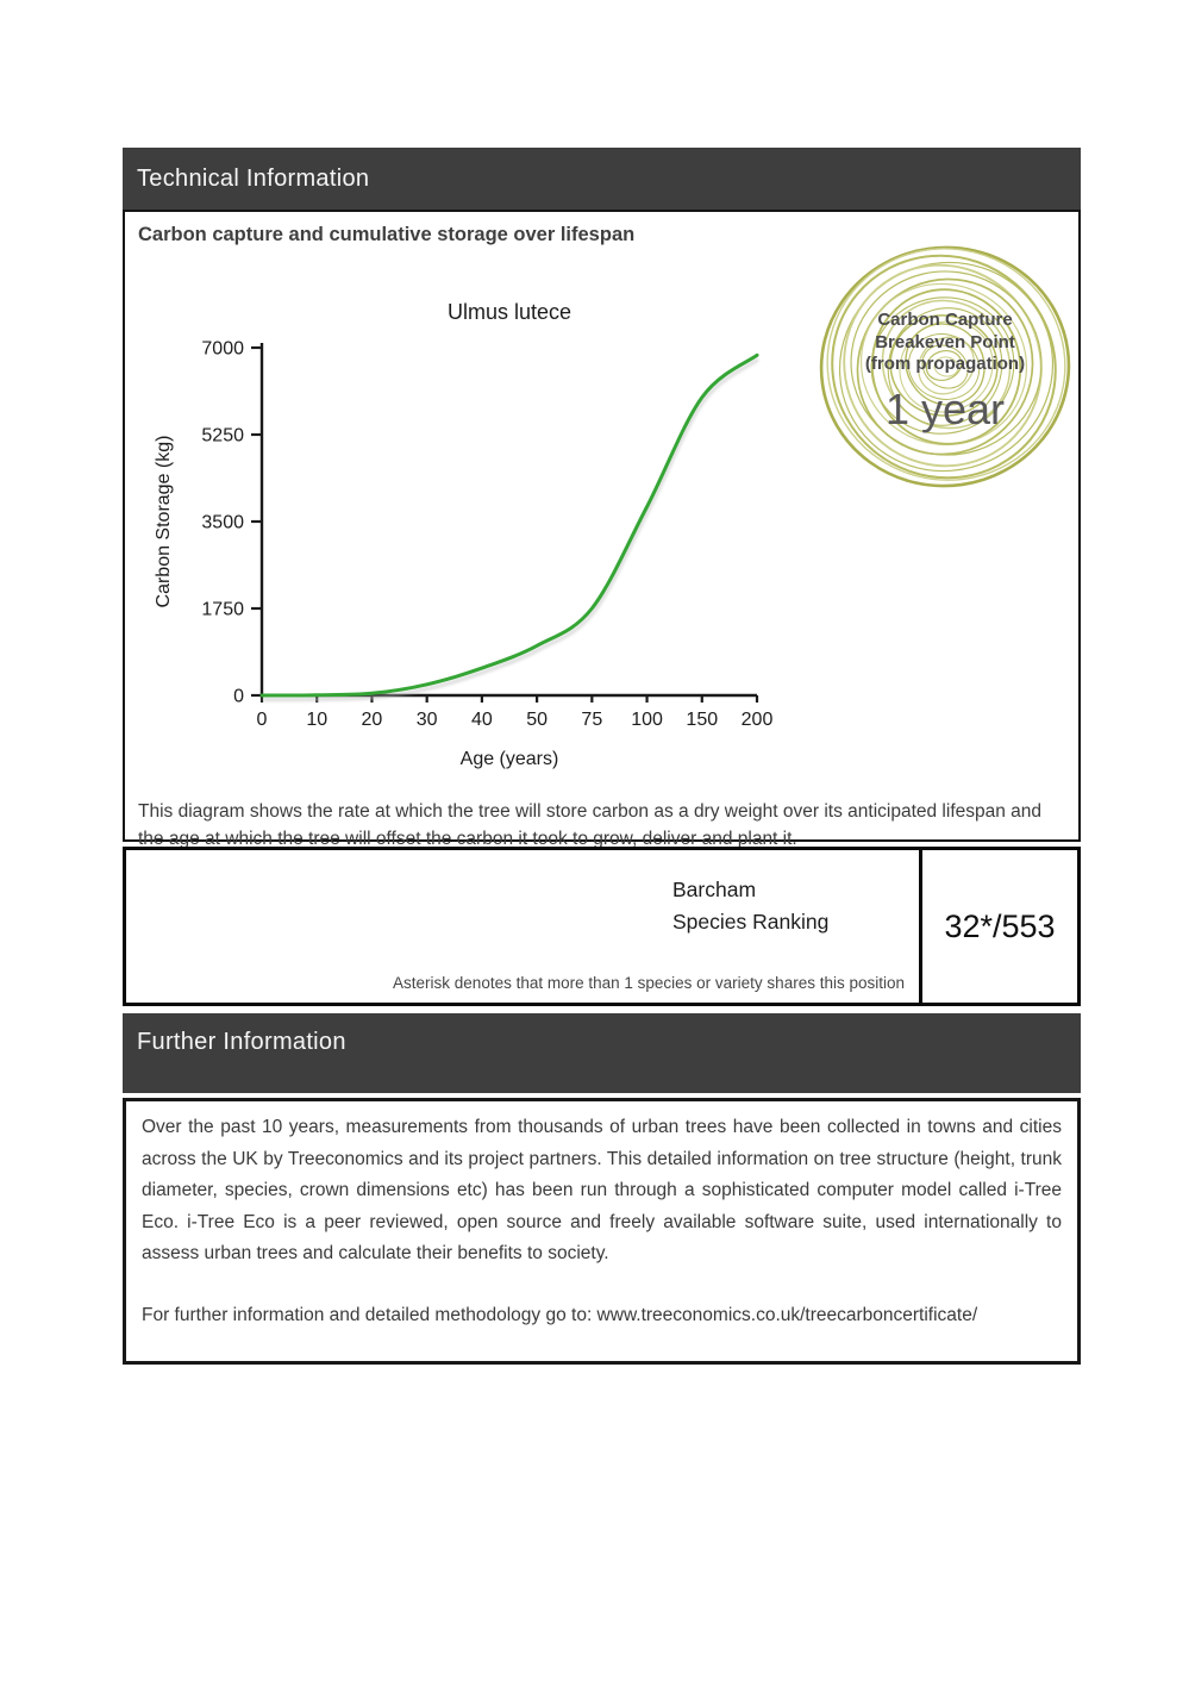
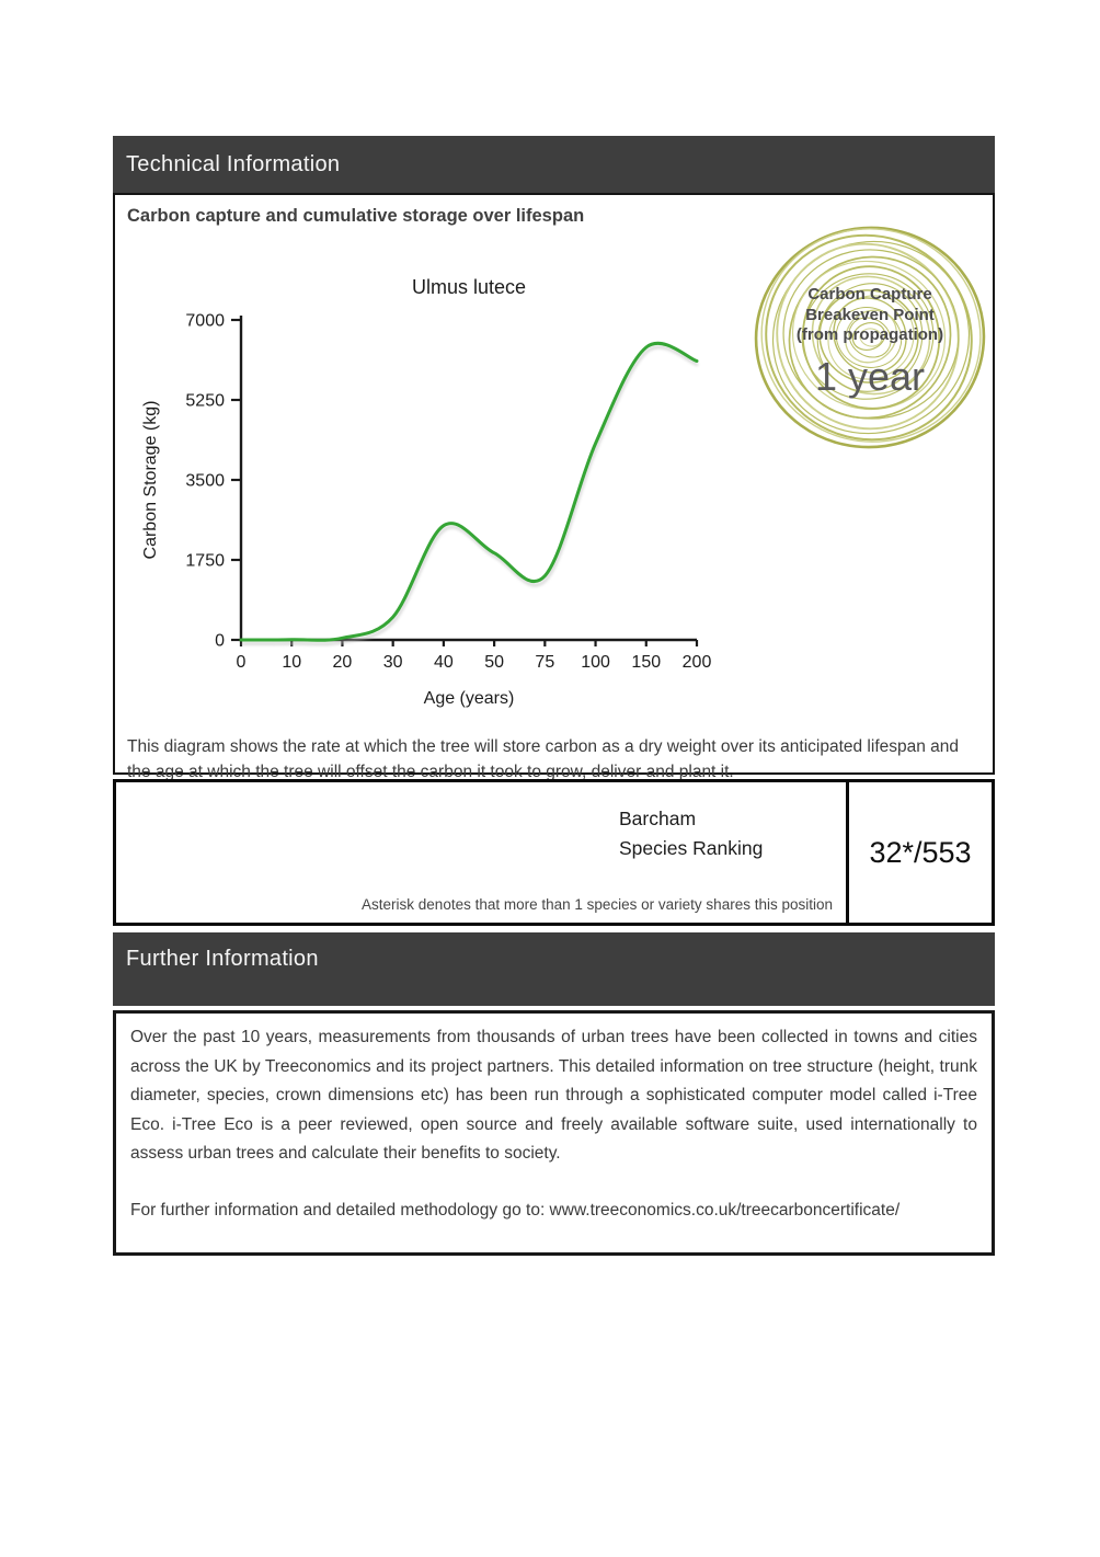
30: 200 -> 500
40: 600 -> 2500
50: 1000 -> 1900
75: 1800 -> 1400
100: 3800 -> 4300
150: 6000 -> 6400
200: 6800 -> 6100
